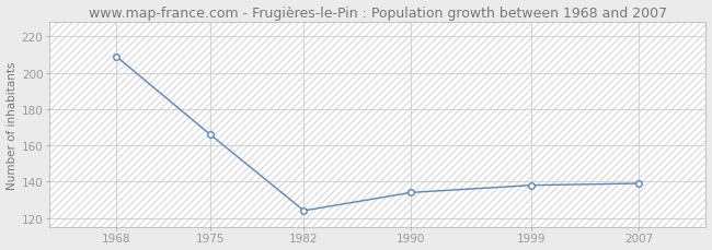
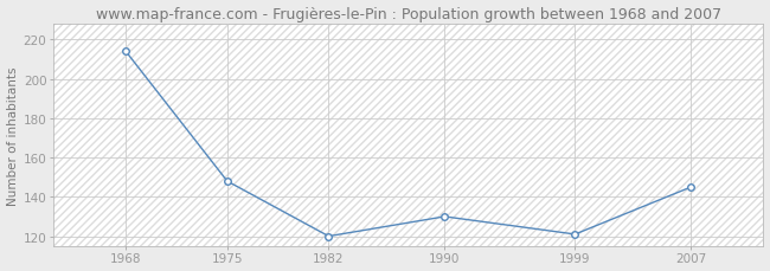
1968: 209 -> 214
1975: 166 -> 148
1982: 124 -> 120
1990: 134 -> 130
1999: 138 -> 121
2007: 139 -> 145
